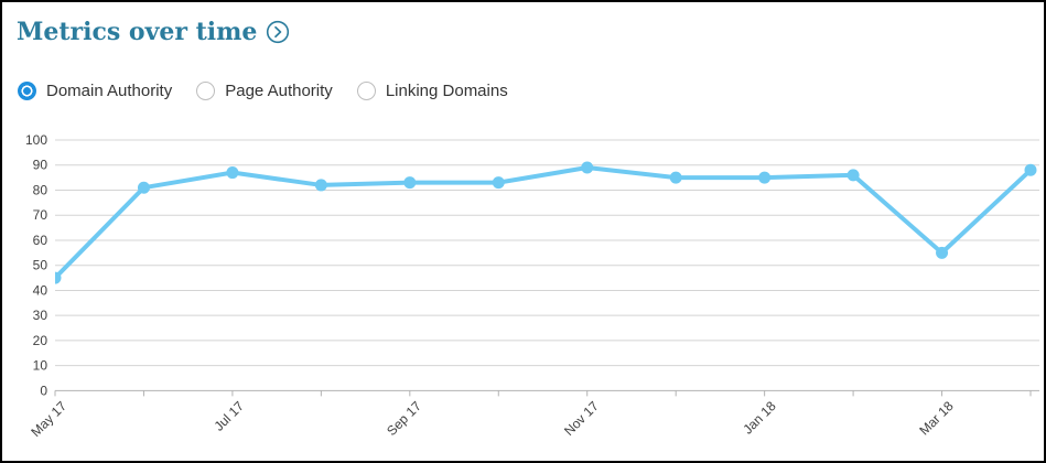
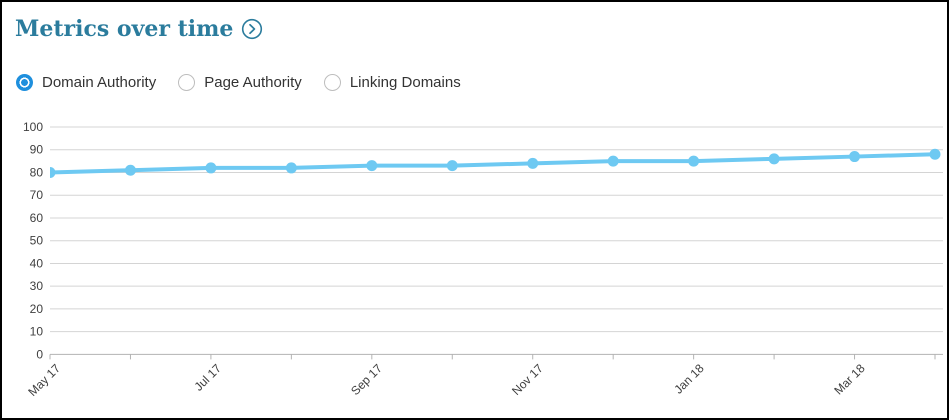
May 17: 45 -> 80
Jul 17: 87 -> 82
Nov 17: 89 -> 84
Mar 18: 55 -> 87
